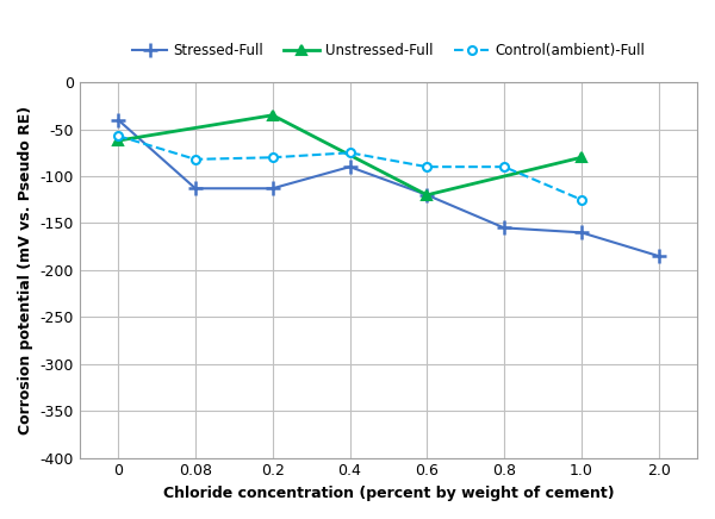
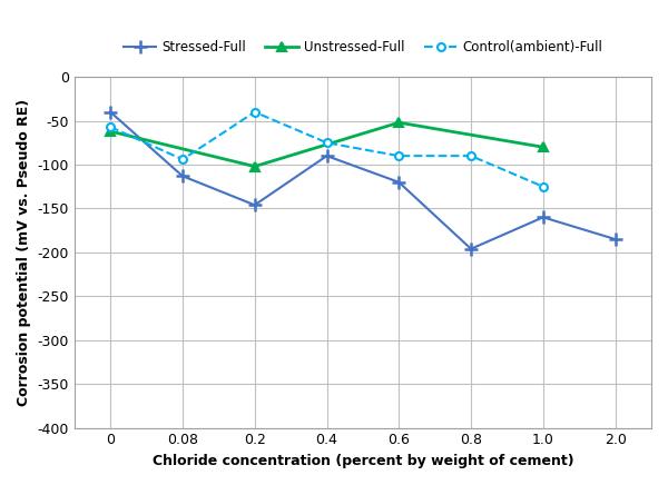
Control(ambient)-Full/0.08: -82 -> -94
Stressed-Full/0.2: -113 -> -146
Unstressed-Full/0.2: -35 -> -102
Control(ambient)-Full/0.2: -80 -> -40
Unstressed-Full/0.6: -120 -> -52
Stressed-Full/0.8: -155 -> -196
